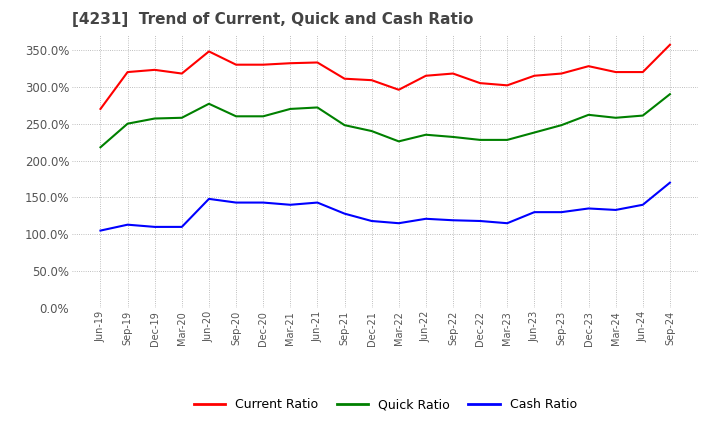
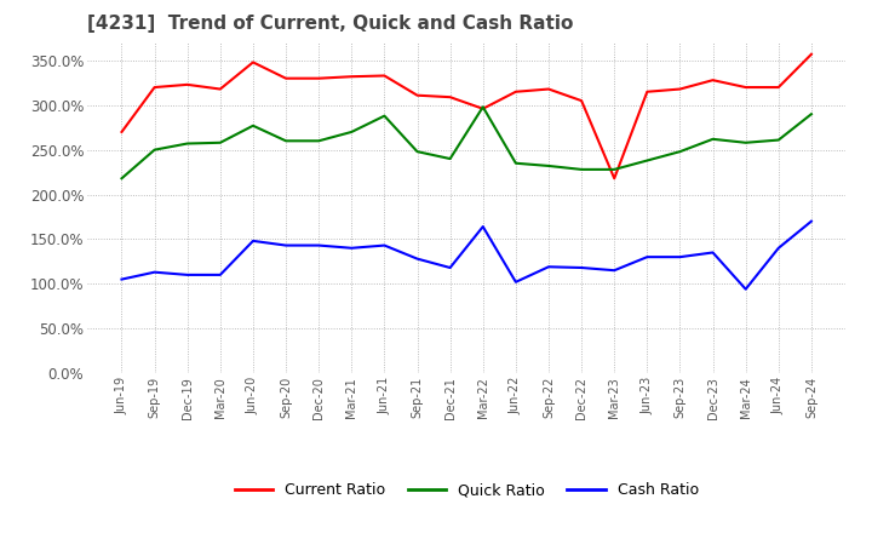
Quick Ratio/Jun-21: 272% -> 288%
Quick Ratio/Mar-22: 226% -> 298%
Cash Ratio/Mar-22: 115% -> 164%
Cash Ratio/Jun-22: 121% -> 102%
Current Ratio/Mar-23: 302% -> 218%
Cash Ratio/Mar-24: 133% -> 94%
